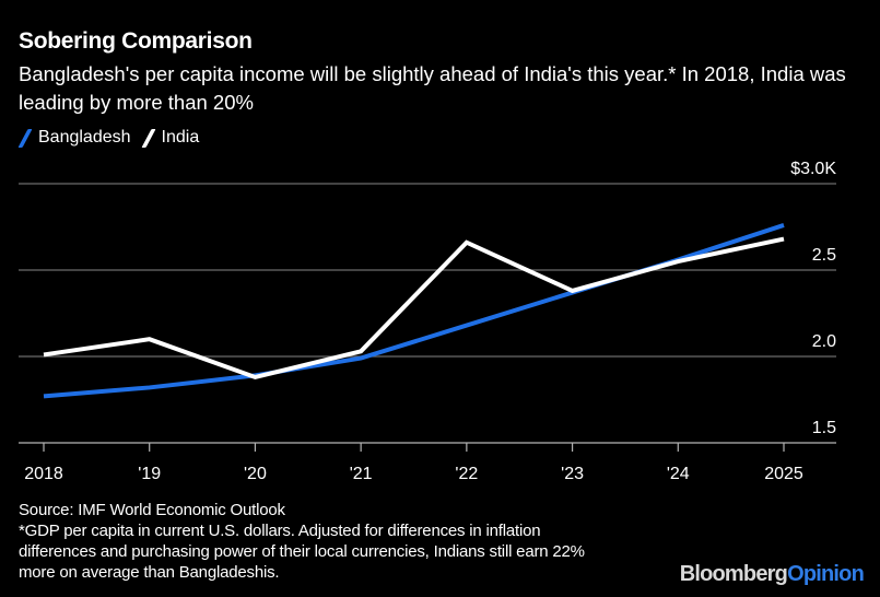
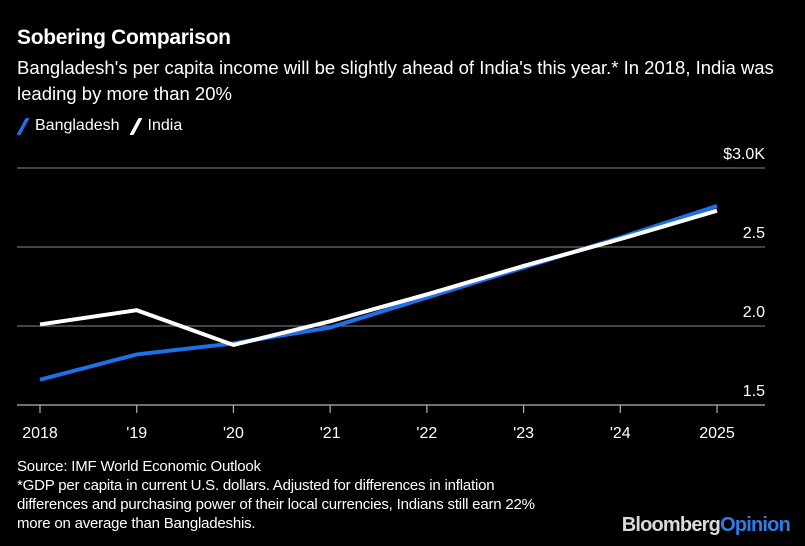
Bangladesh/2018: $1.77K -> $1.66K
India/'22: $2.66K -> $2.20K
India/2025: $2.68K -> $2.73K
